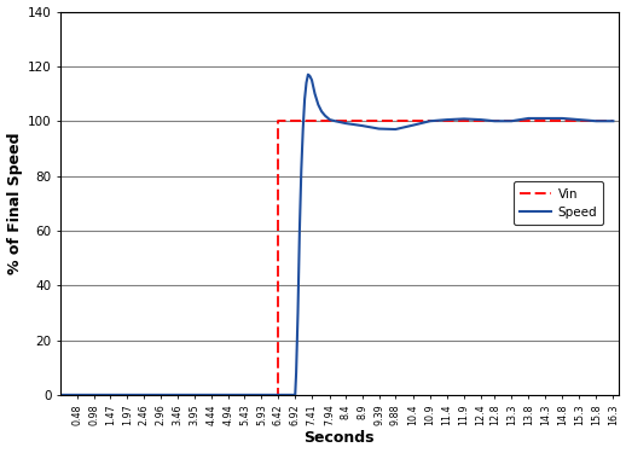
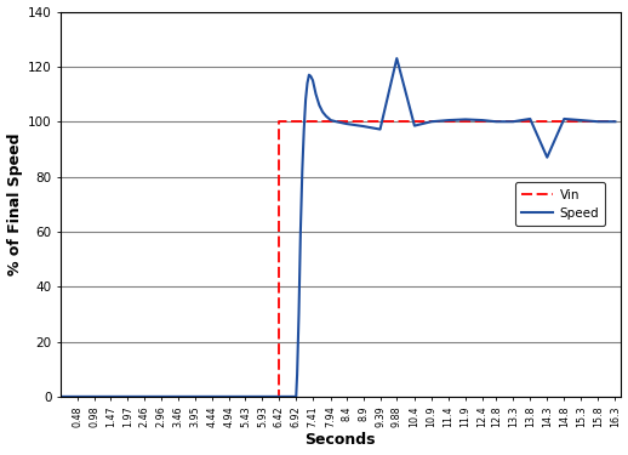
Speed/9.88: 97.0 -> 123.0
Speed/14.3: 101.0 -> 87.0
